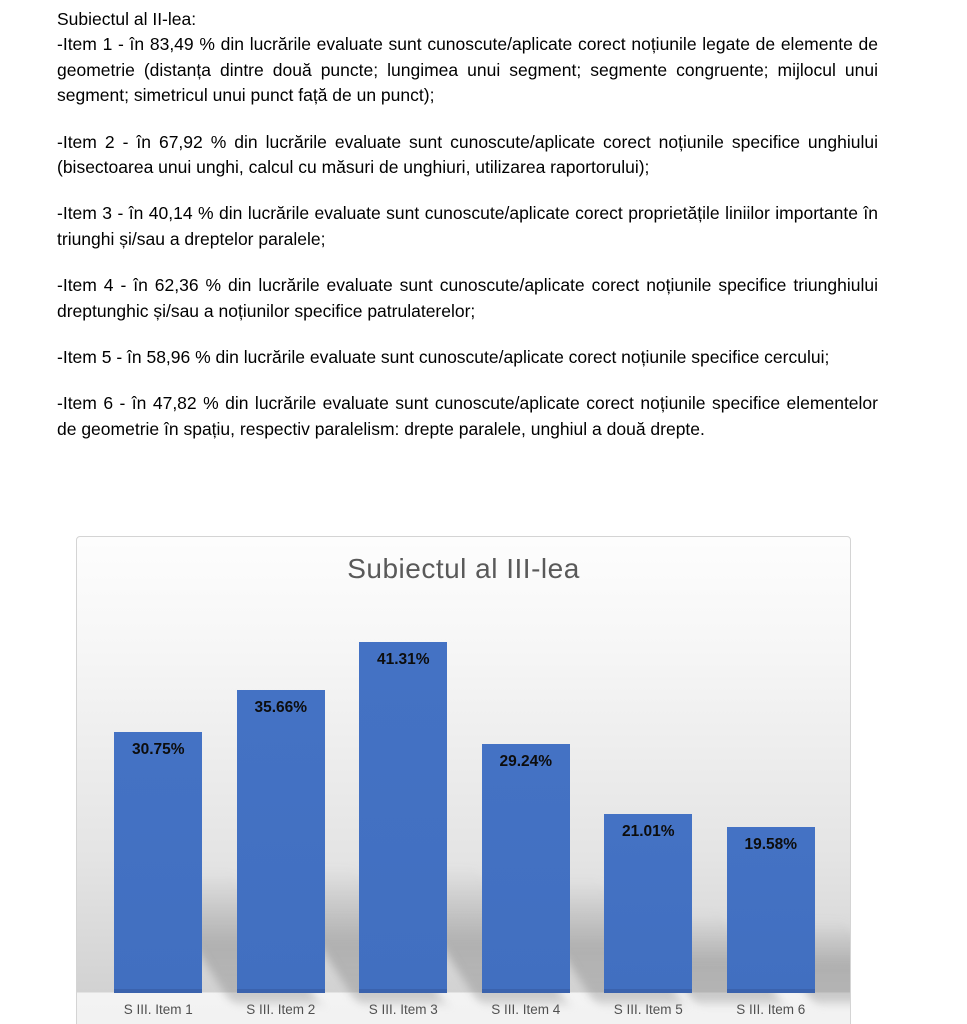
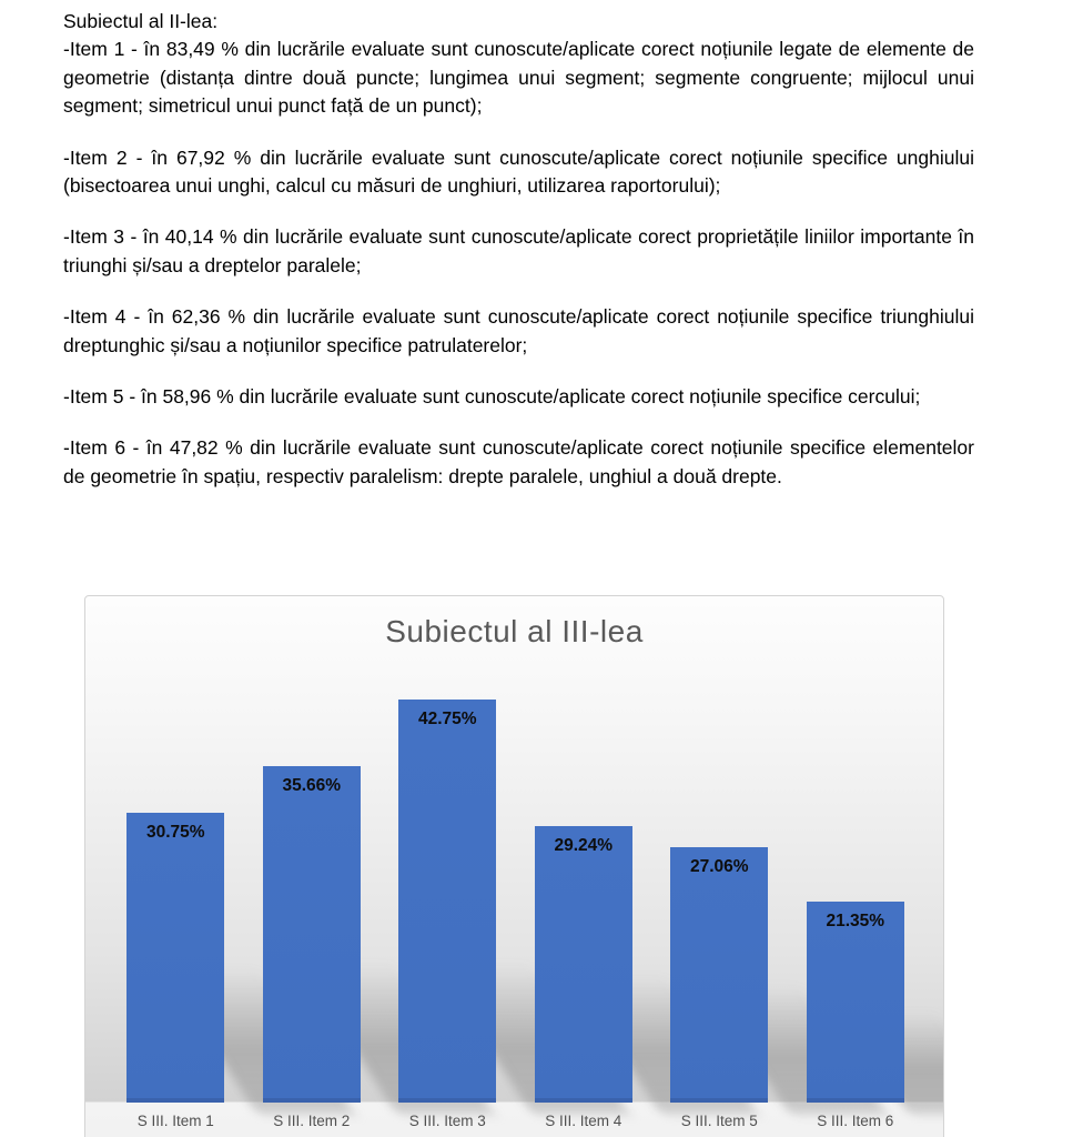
S III. Item 3: 41.31% -> 42.75%
S III. Item 5: 21.01% -> 27.06%
S III. Item 6: 19.58% -> 21.35%
